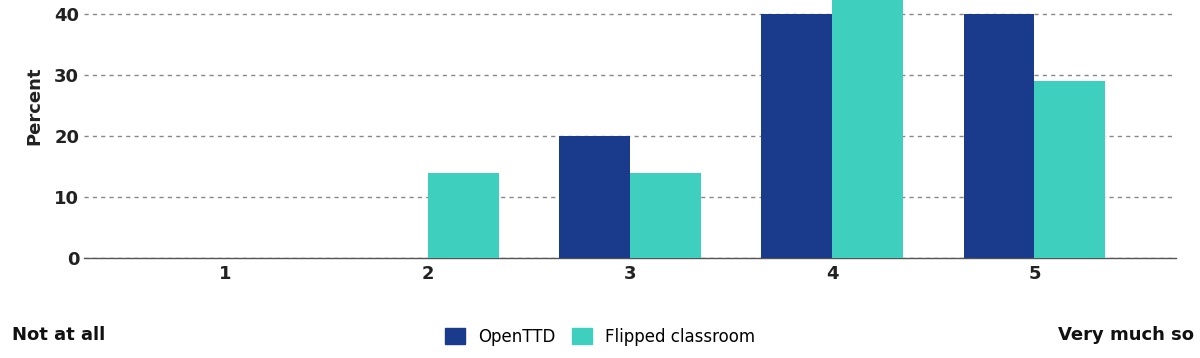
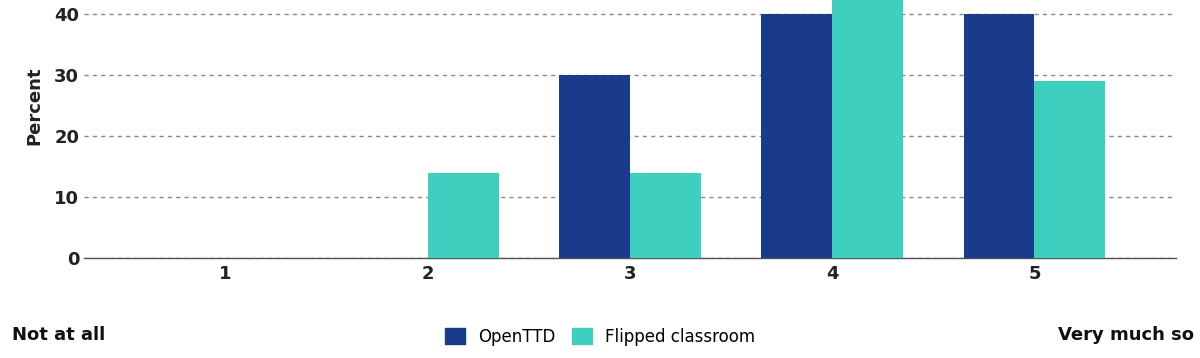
OpenTTD/3: 20 -> 30
